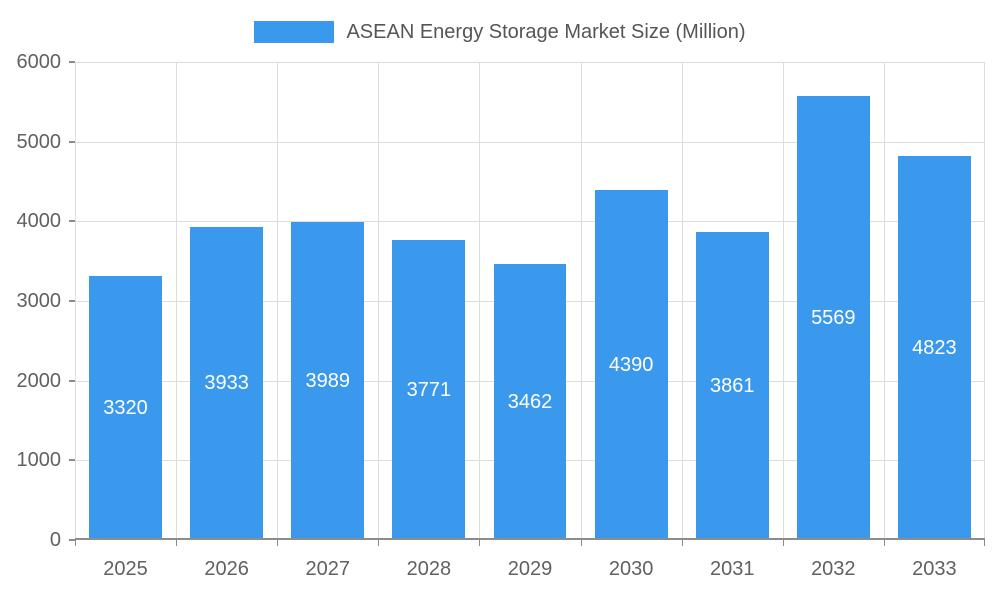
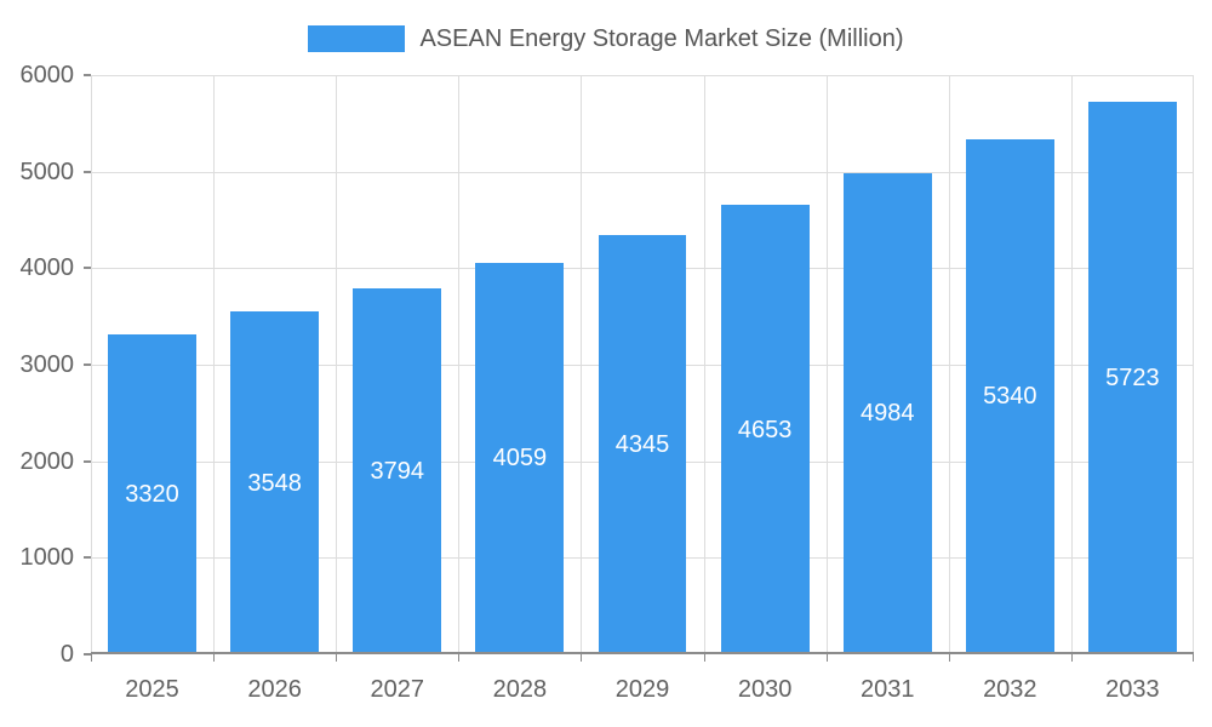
2026: 3933 -> 3548
2027: 3989 -> 3794
2028: 3771 -> 4059
2029: 3462 -> 4345
2030: 4390 -> 4653
2031: 3861 -> 4984
2032: 5569 -> 5340
2033: 4823 -> 5723
